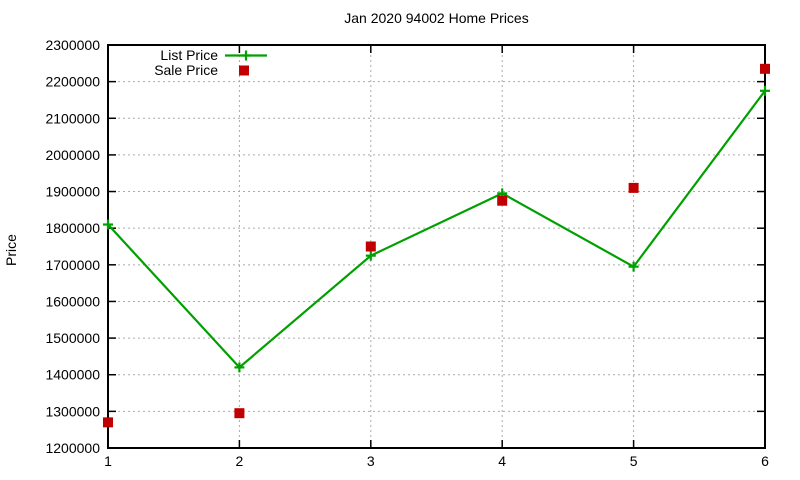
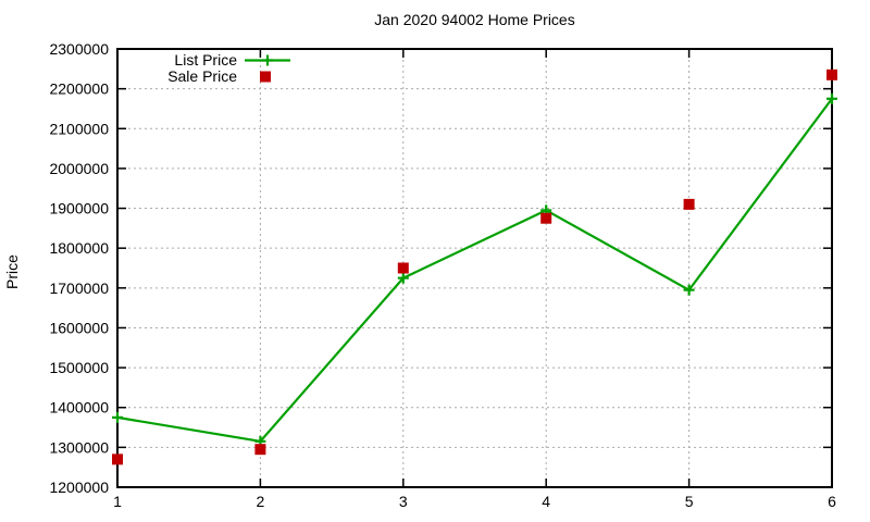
List Price/1: 1810000 -> 1380000
List Price/2: 1420000 -> 1320000
